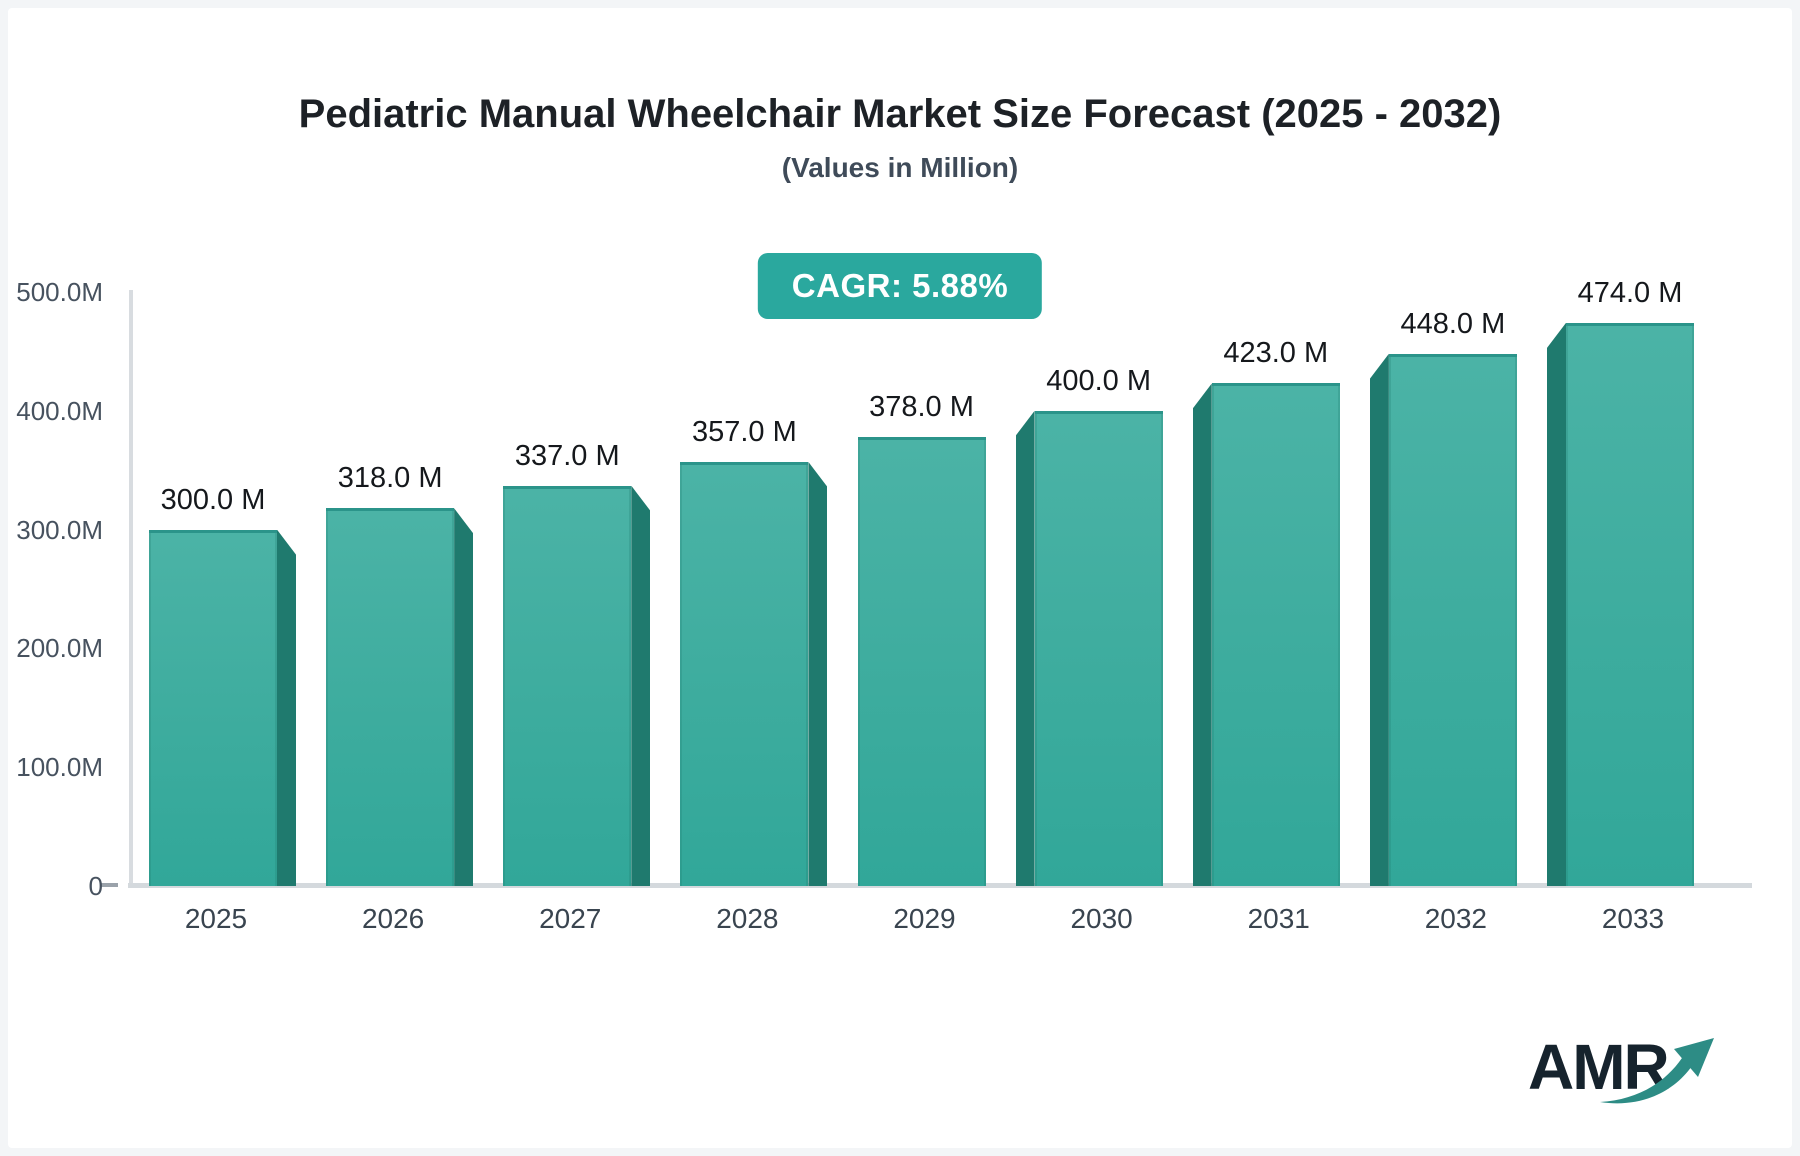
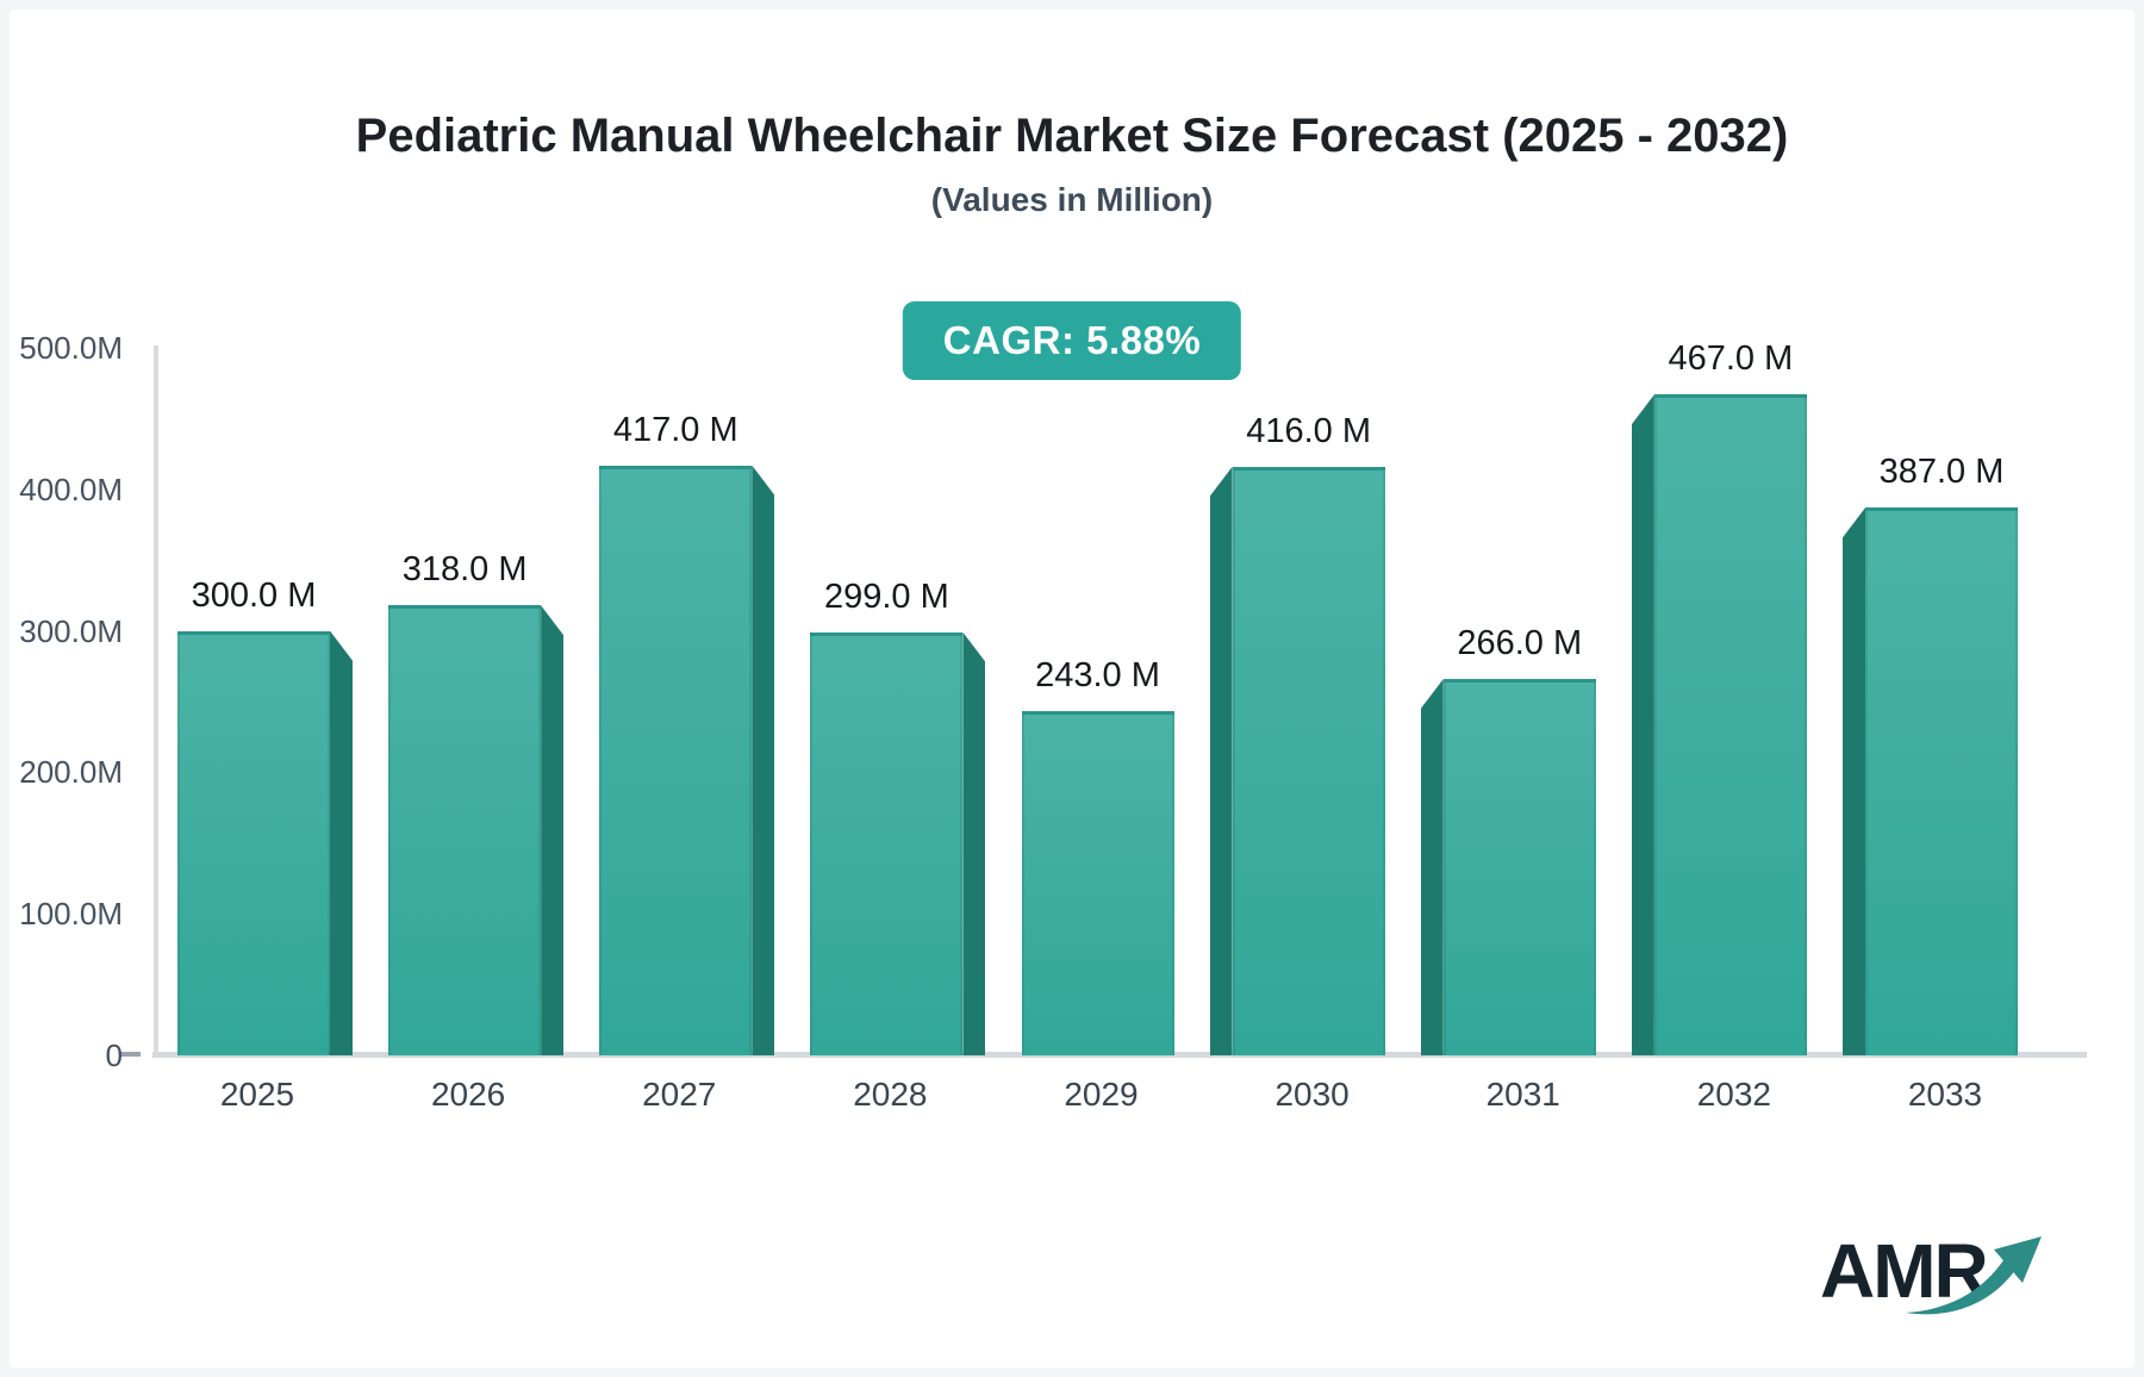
2027: 337.0 -> 417.0
2028: 357.0 -> 299.0
2029: 378.0 -> 243.0
2030: 400.0 -> 416.0
2031: 423.0 -> 266.0
2032: 448.0 -> 467.0
2033: 474.0 -> 387.0
